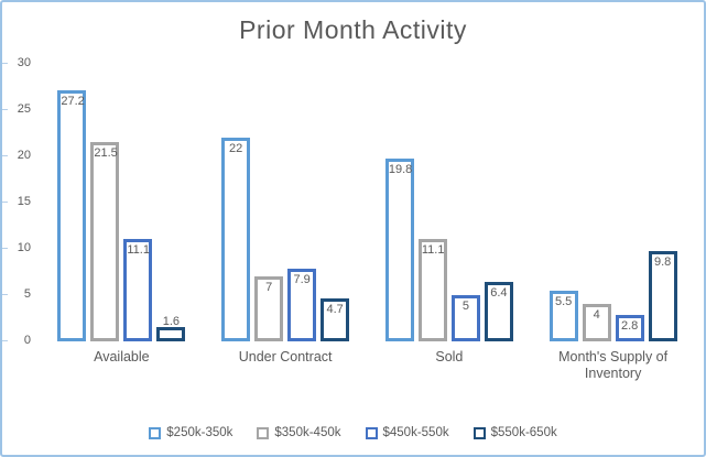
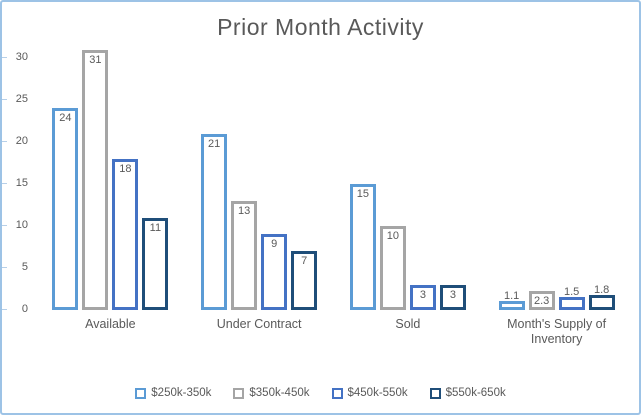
$250k-350k/Available: 27.2 -> 24
$350k-450k/Available: 21.5 -> 31
$450k-550k/Available: 11.1 -> 18
$550k-650k/Available: 1.6 -> 11
$250k-350k/Under Contract: 22 -> 21
$350k-450k/Under Contract: 7 -> 13
$450k-550k/Under Contract: 7.9 -> 9
$550k-650k/Under Contract: 4.7 -> 7
$250k-350k/Sold: 19.8 -> 15
$350k-450k/Sold: 11.1 -> 10
$450k-550k/Sold: 5 -> 3
$550k-650k/Sold: 6.4 -> 3
$250k-350k/Month's Supply of Inventory: 5.5 -> 1.1
$350k-450k/Month's Supply of Inventory: 4 -> 2.3
$450k-550k/Month's Supply of Inventory: 2.8 -> 1.5
$550k-650k/Month's Supply of Inventory: 9.8 -> 1.8
